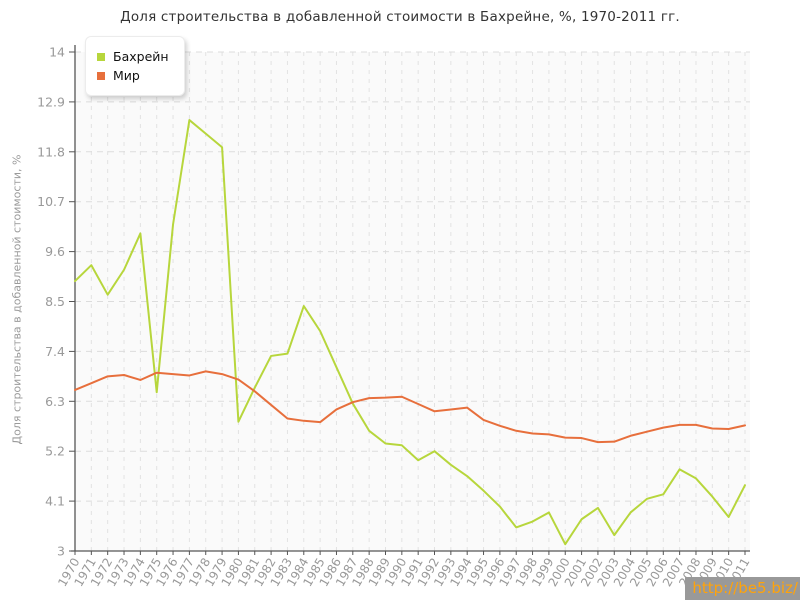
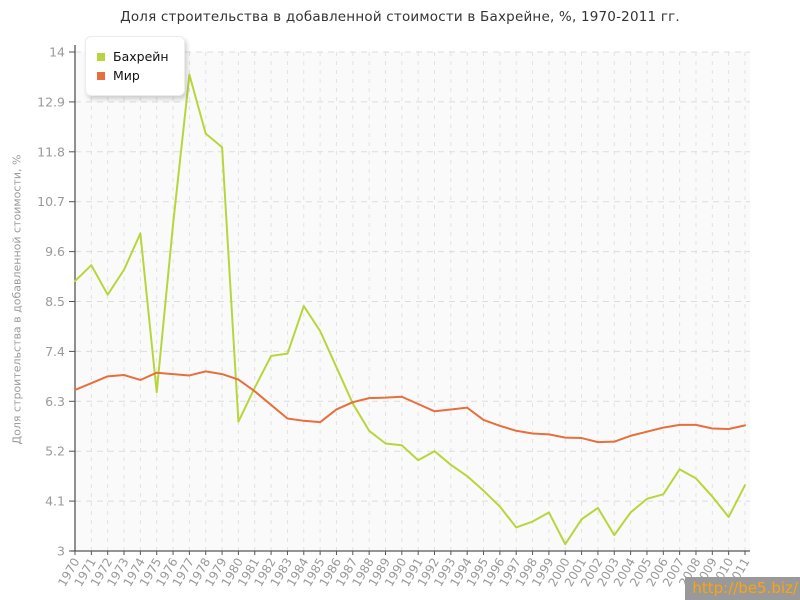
Бахрейн/1977: 12.5 -> 13.5
